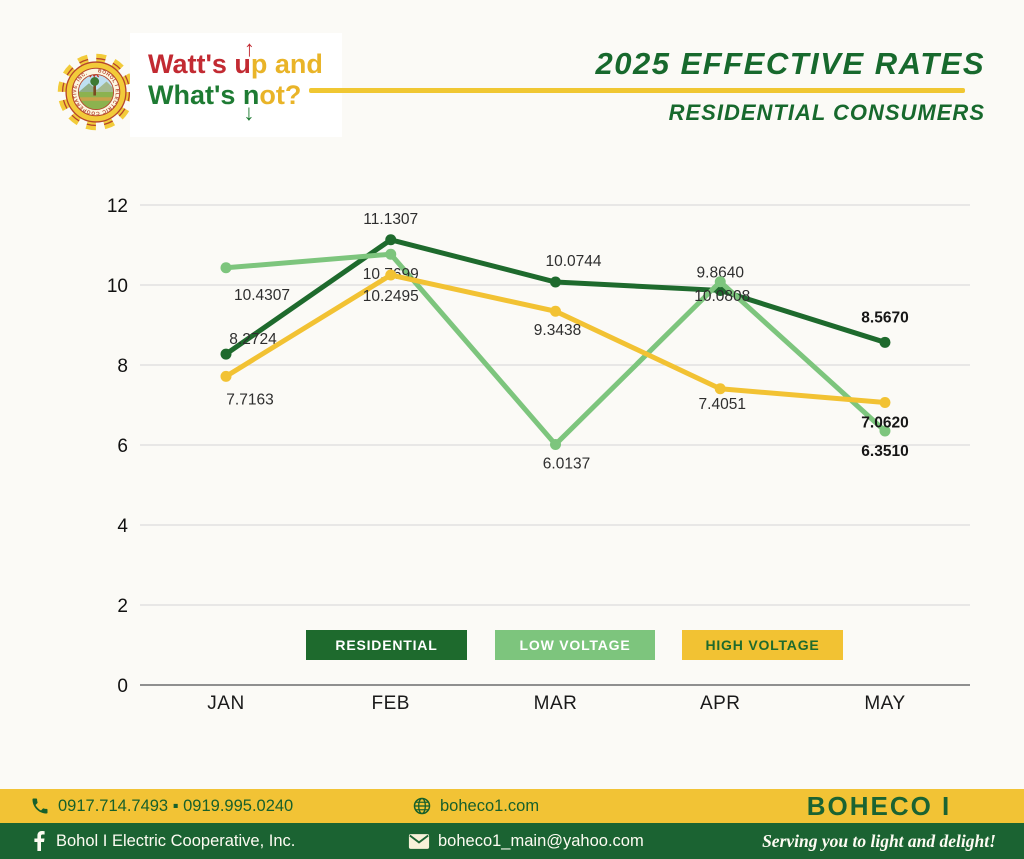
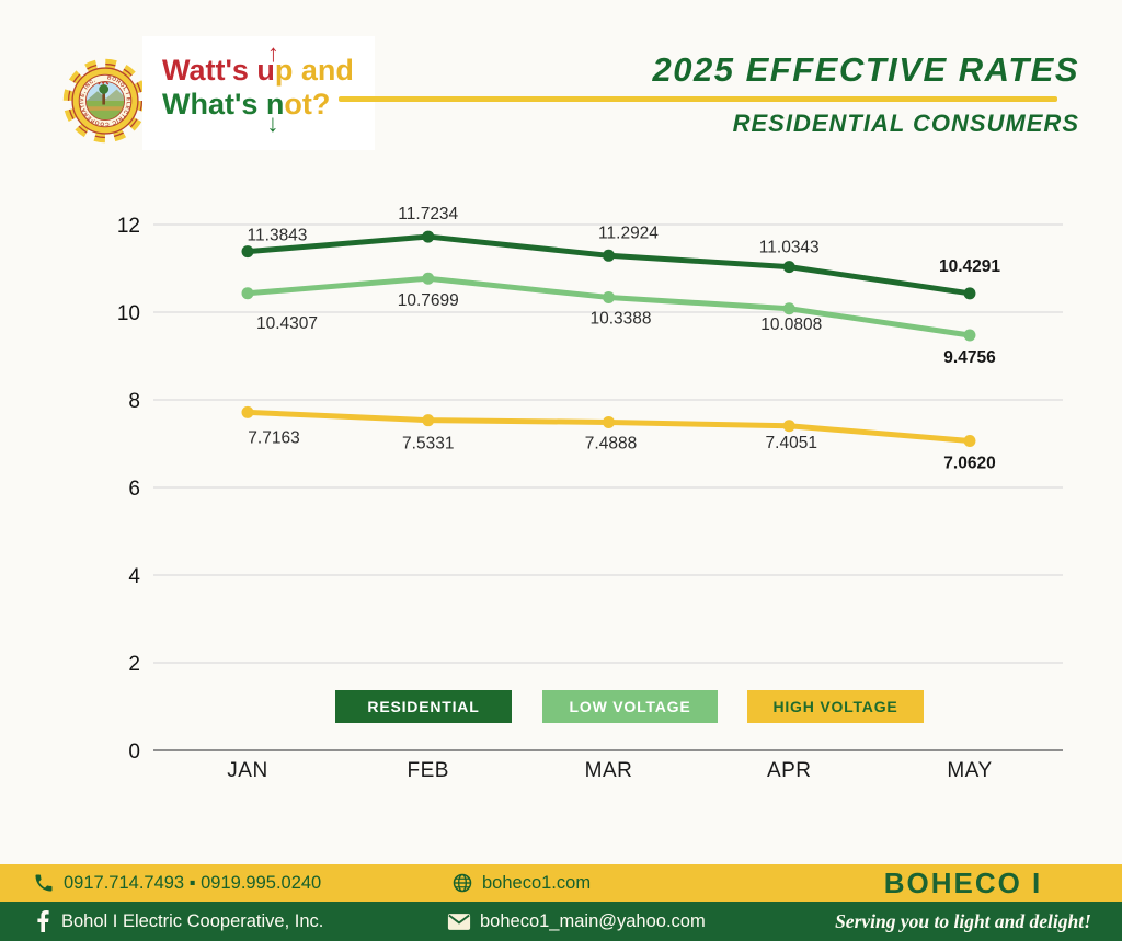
RESIDENTIAL/JAN: 8.2724 -> 11.3843
RESIDENTIAL/FEB: 11.1307 -> 11.7234
HIGH VOLTAGE/FEB: 10.2495 -> 7.5331
RESIDENTIAL/MAR: 10.0744 -> 11.2924
LOW VOLTAGE/MAR: 6.0137 -> 10.3388
HIGH VOLTAGE/MAR: 9.3438 -> 7.4888
RESIDENTIAL/APR: 9.8640 -> 11.0343
RESIDENTIAL/MAY: 8.5670 -> 10.4291
LOW VOLTAGE/MAY: 6.3510 -> 9.4756
